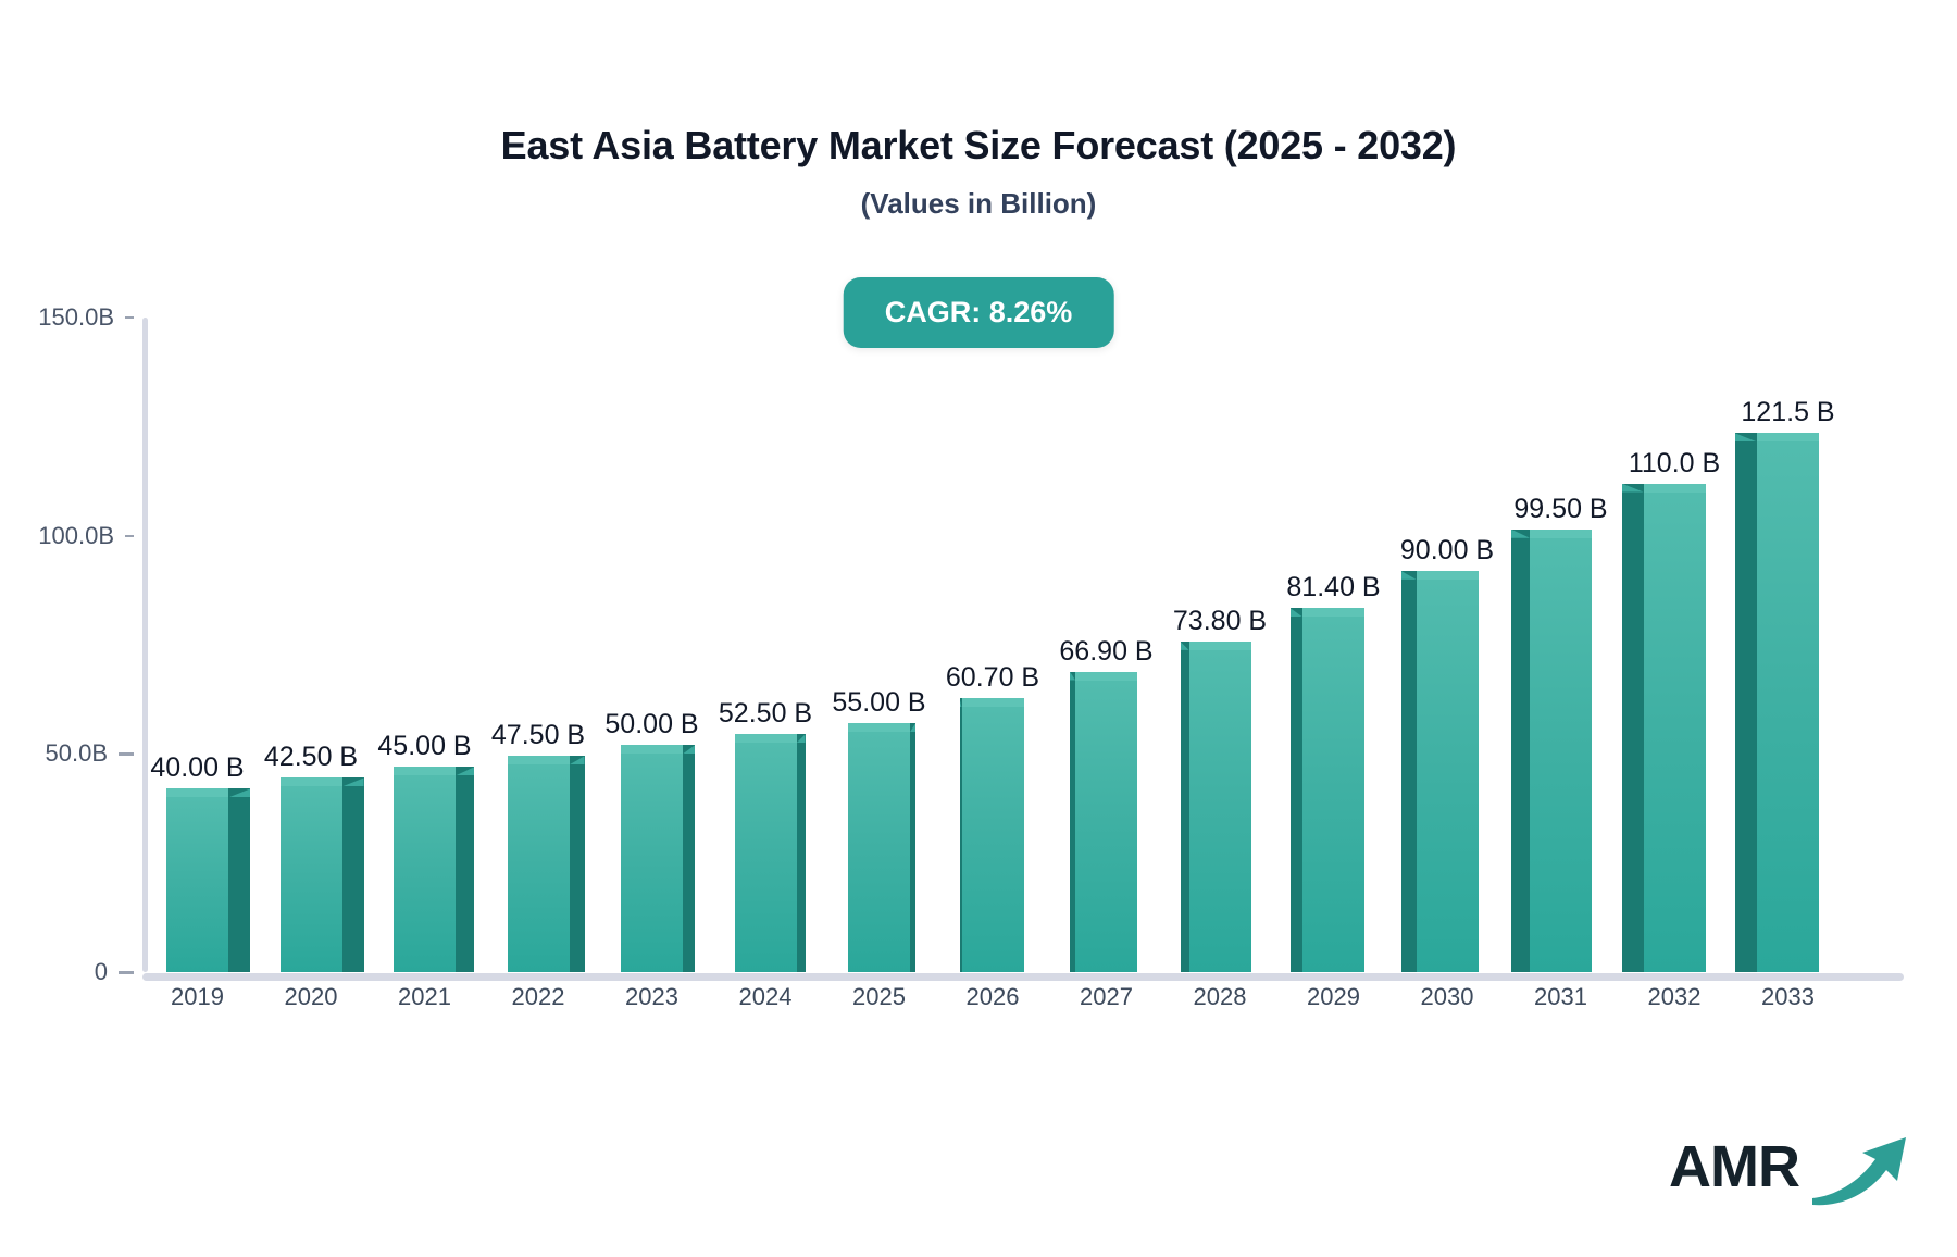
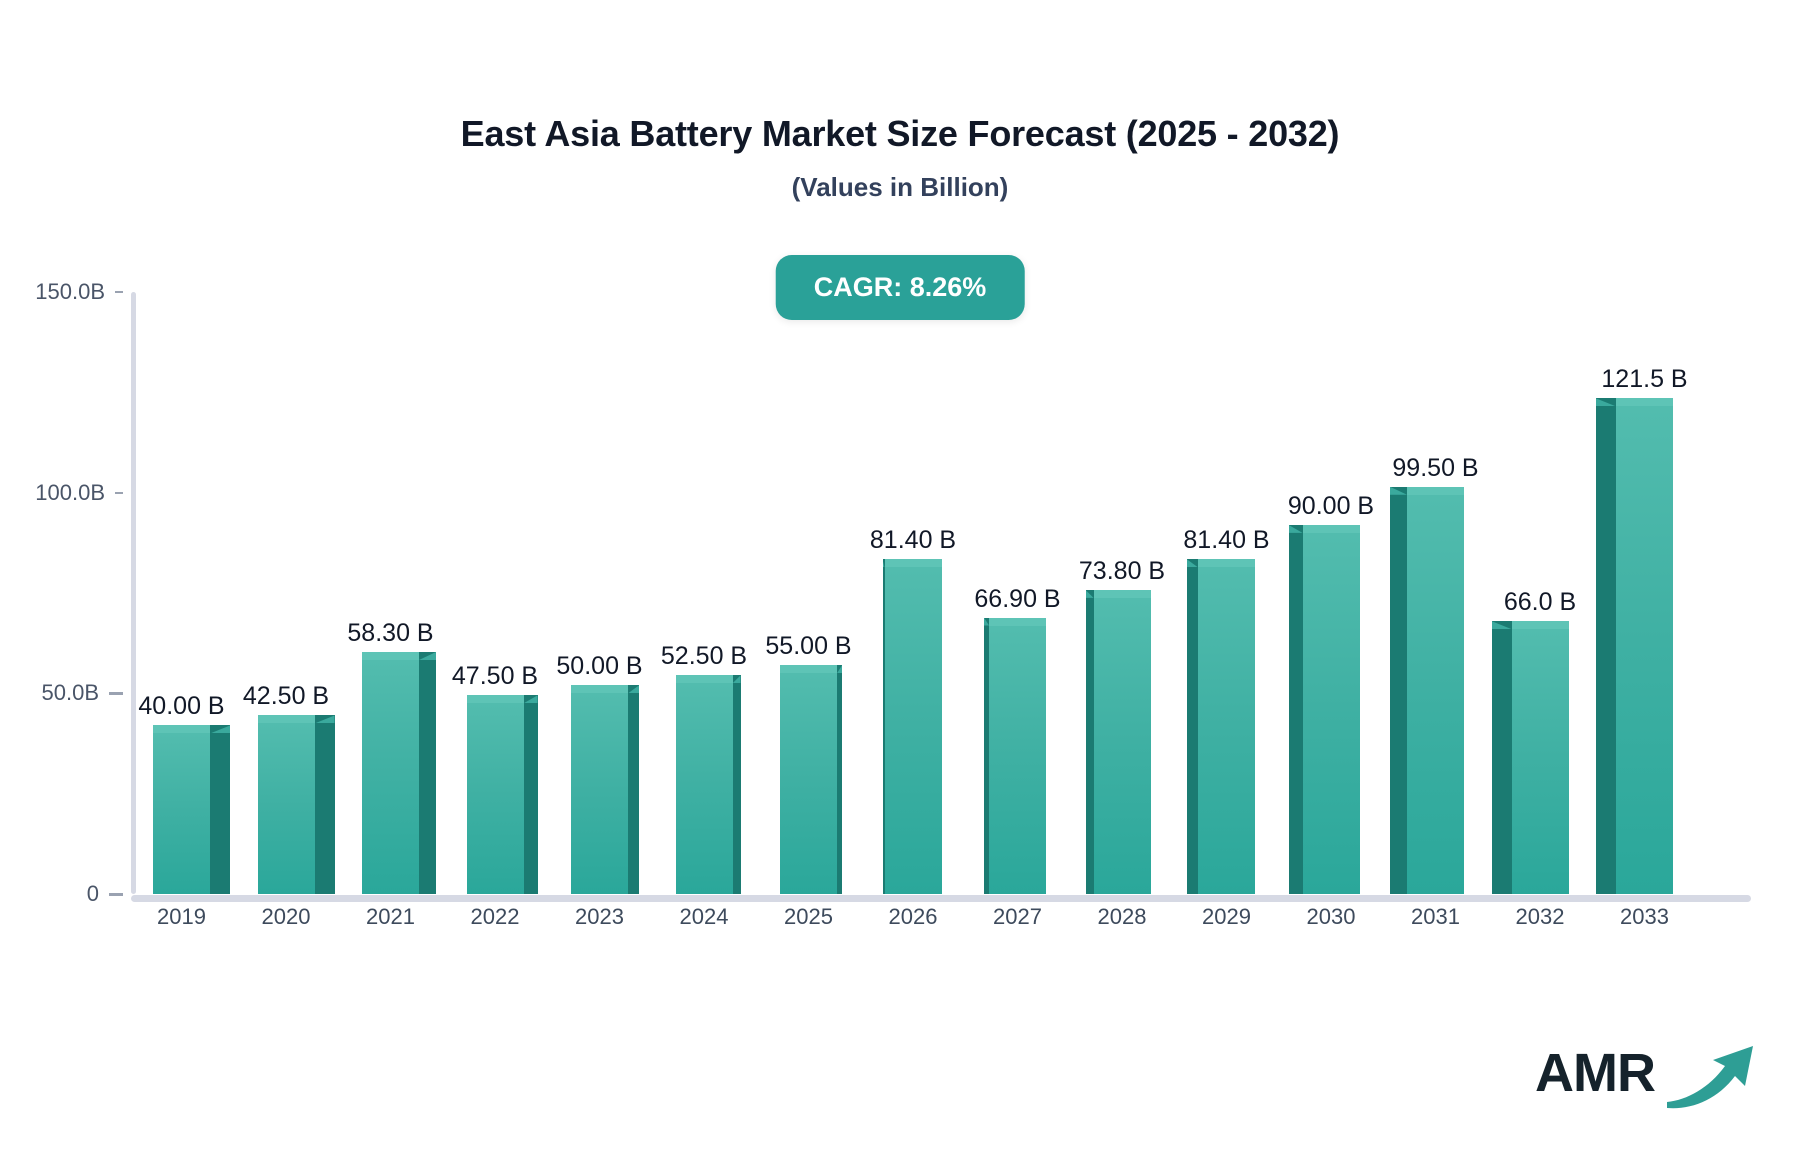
2021: 45.00 -> 58.30
2026: 60.70 -> 81.40
2032: 110.0 -> 66.0
